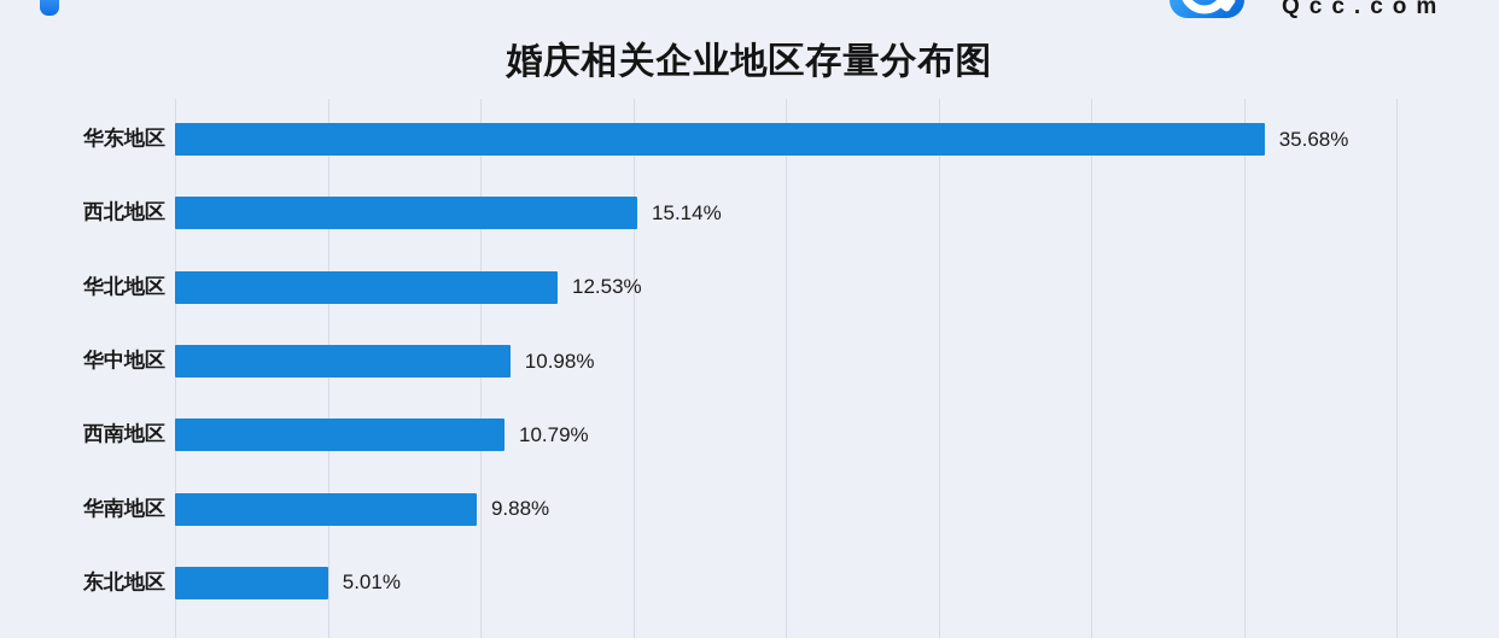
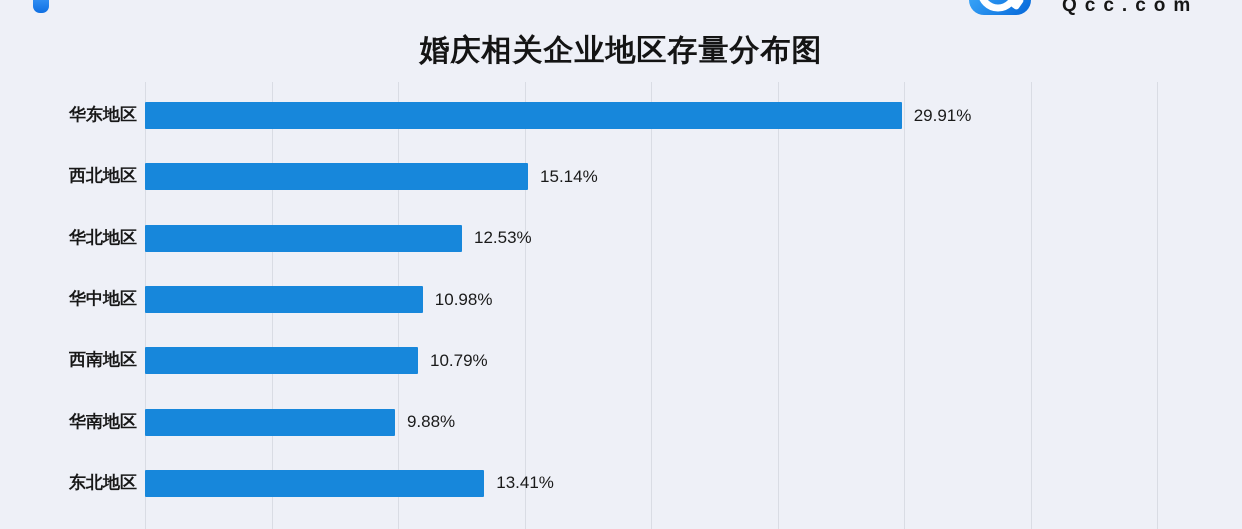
华东地区: 35.68% -> 29.91%
东北地区: 5.01% -> 13.41%
